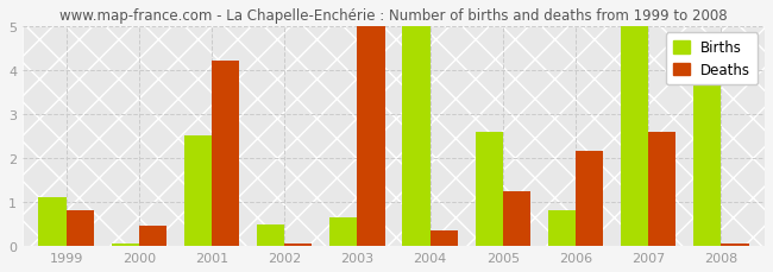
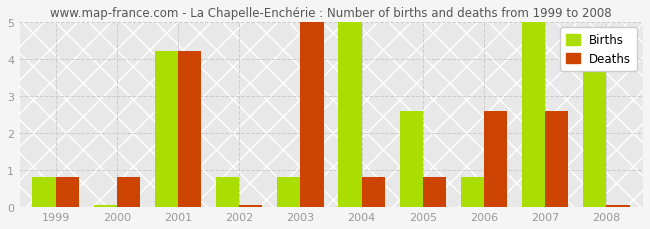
Births/1999: 1.10 -> 0.80
Deaths/2000: 0.45 -> 0.80
Births/2001: 2.50 -> 4.20
Births/2002: 0.50 -> 0.80
Births/2003: 0.65 -> 0.80
Deaths/2004: 0.35 -> 0.80
Deaths/2005: 1.25 -> 0.80
Deaths/2006: 2.15 -> 2.60
